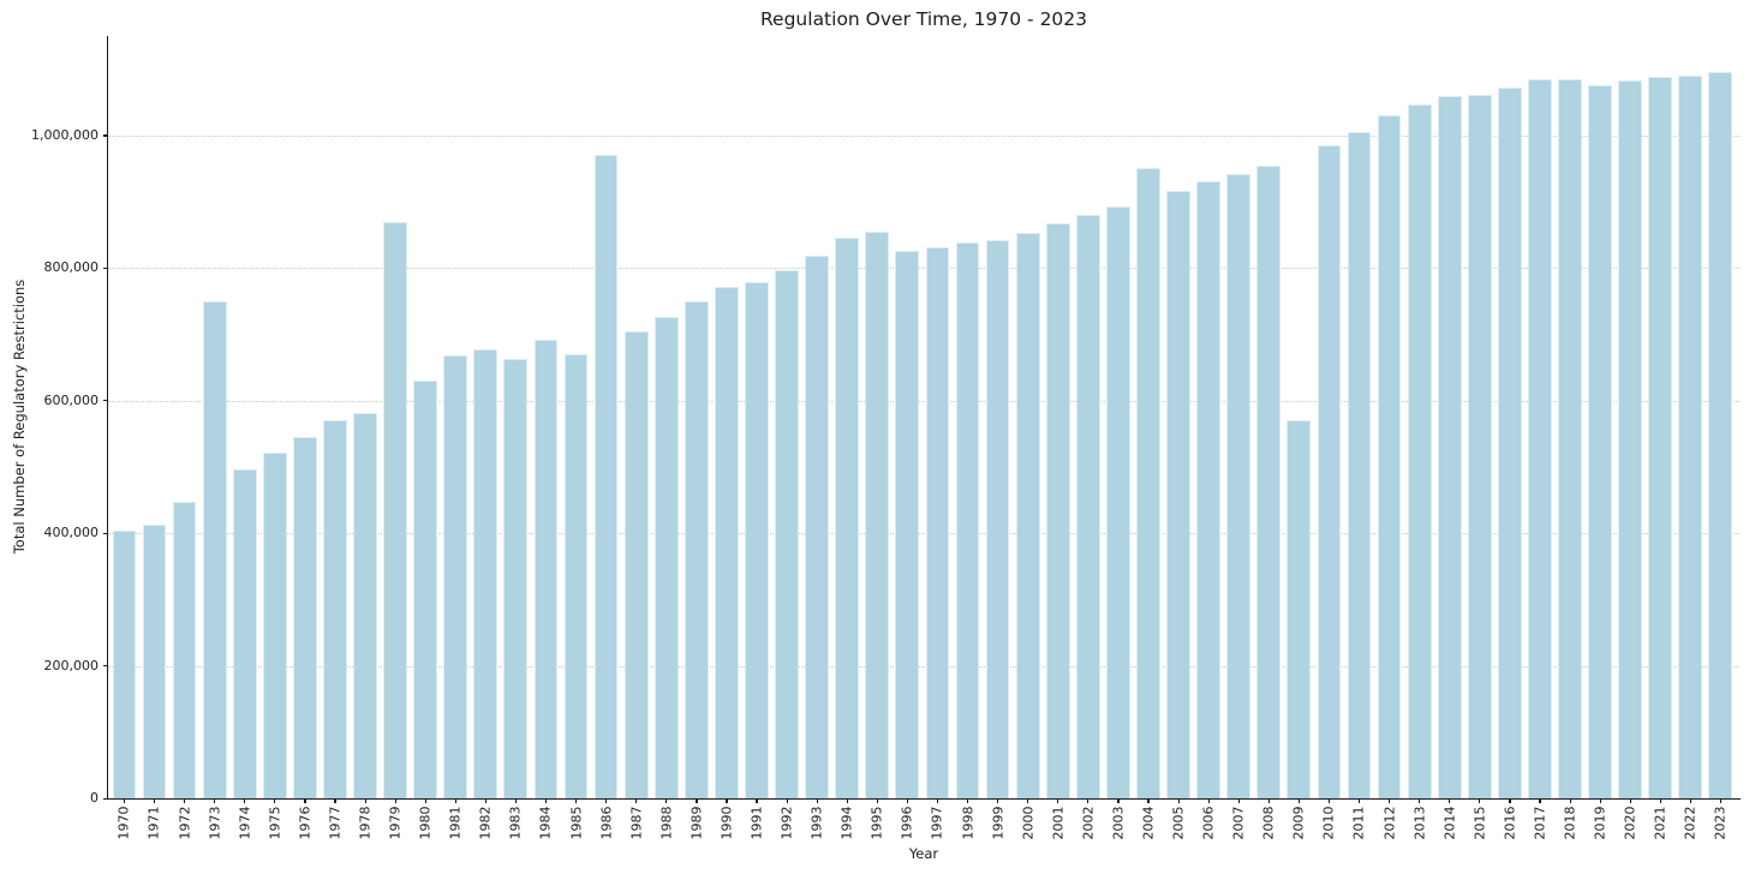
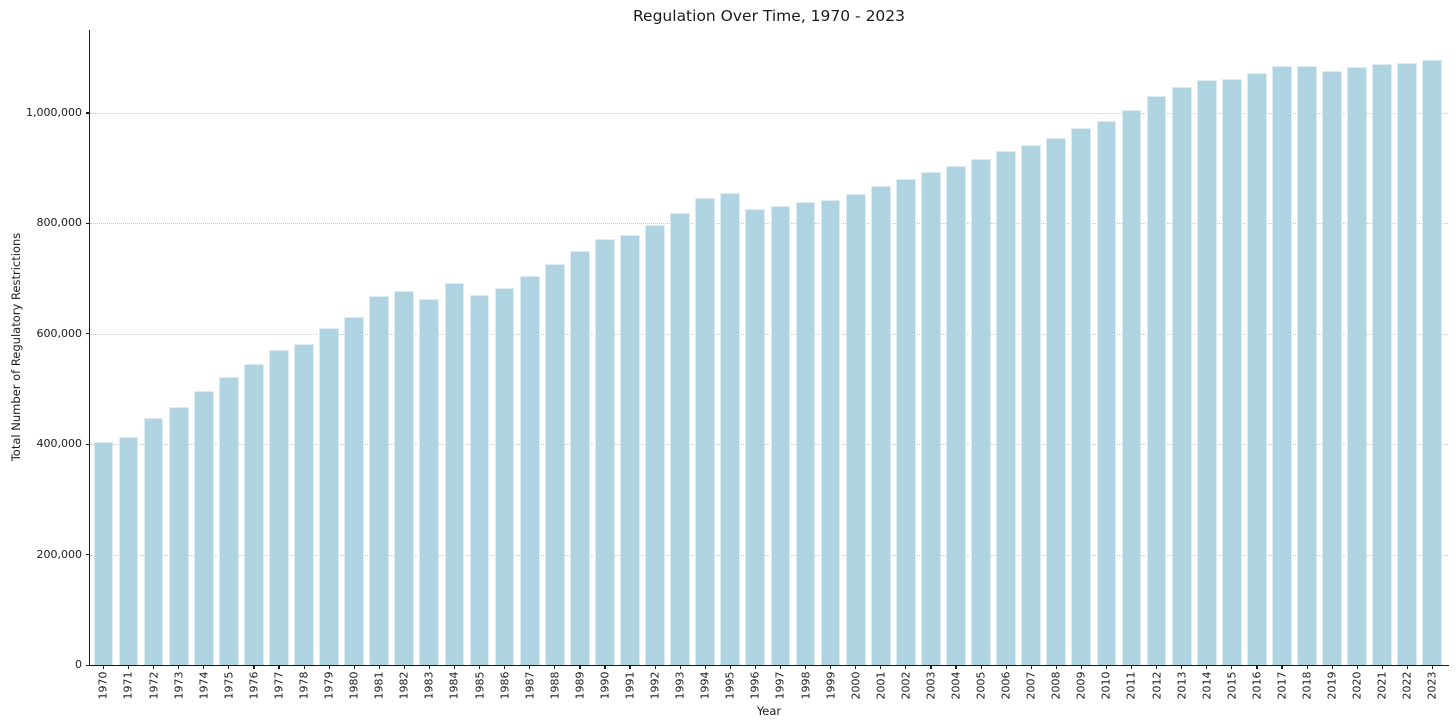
1973: 750000 -> 470000
1979: 870000 -> 610000
1986: 970000 -> 680000
2004: 950000 -> 900000
2009: 570000 -> 970000
